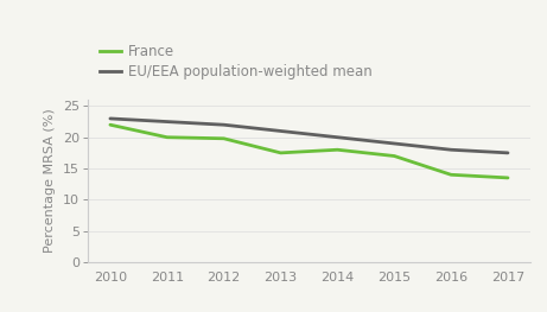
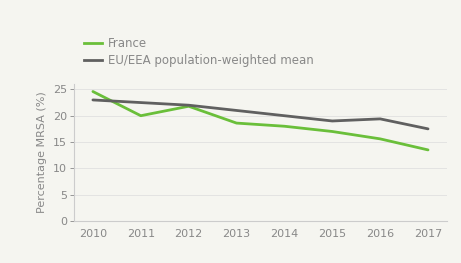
France/2010: 22.0 -> 24.6
France/2012: 19.8 -> 21.8
France/2013: 17.5 -> 18.6
France/2016: 14.0 -> 15.6
EU/EEA population-weighted mean/2016: 18.0 -> 19.4
